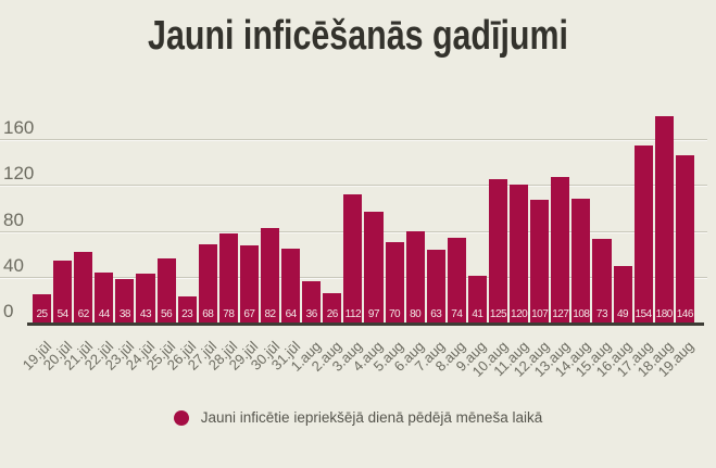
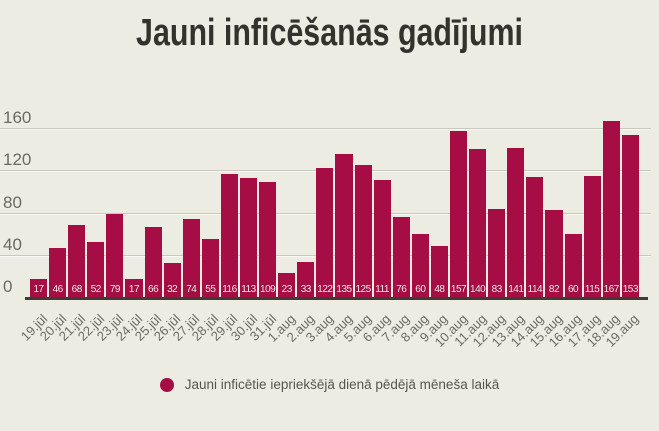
19.jūl: 25 -> 17
20.jūl: 54 -> 46
21.jūl: 62 -> 68
22.jūl: 44 -> 52
23.jūl: 38 -> 79
24.jūl: 43 -> 17
25.jūl: 56 -> 66
26.jūl: 23 -> 32
27.jūl: 68 -> 74
28.jūl: 78 -> 55
29.jūl: 67 -> 116
30.jūl: 82 -> 113
31.jūl: 64 -> 109
1.aug: 36 -> 23
2.aug: 26 -> 33
3.aug: 112 -> 122
4.aug: 97 -> 135
5.aug: 70 -> 125
6.aug: 80 -> 111
7.aug: 63 -> 76
8.aug: 74 -> 60
9.aug: 41 -> 48
10.aug: 125 -> 157
11.aug: 120 -> 140
12.aug: 107 -> 83
13.aug: 127 -> 141
14.aug: 108 -> 114
15.aug: 73 -> 82
16.aug: 49 -> 60
17.aug: 154 -> 115
18.aug: 180 -> 167
19.aug: 146 -> 153
